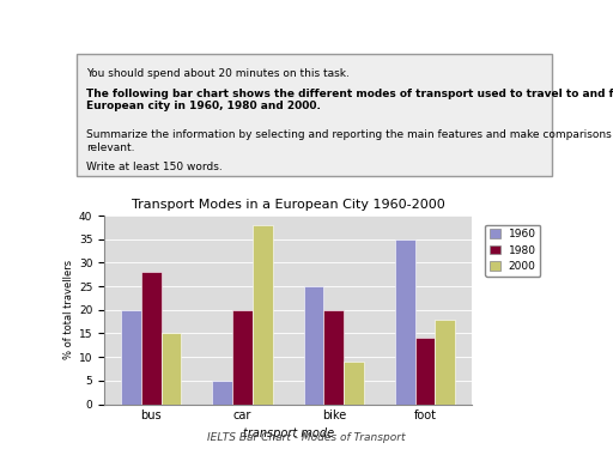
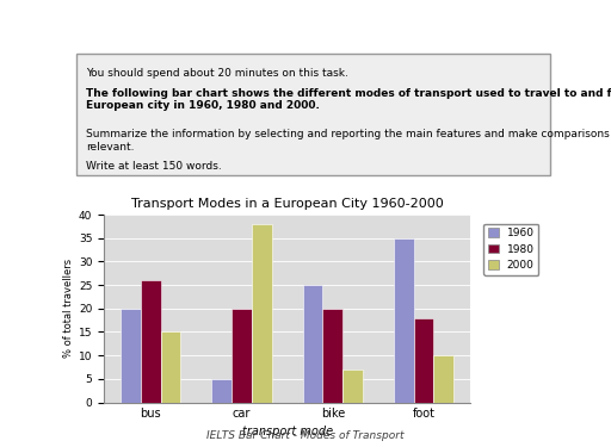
1980/bus: 28 -> 26
2000/bike: 9 -> 7
1980/foot: 14 -> 18
2000/foot: 18 -> 10
